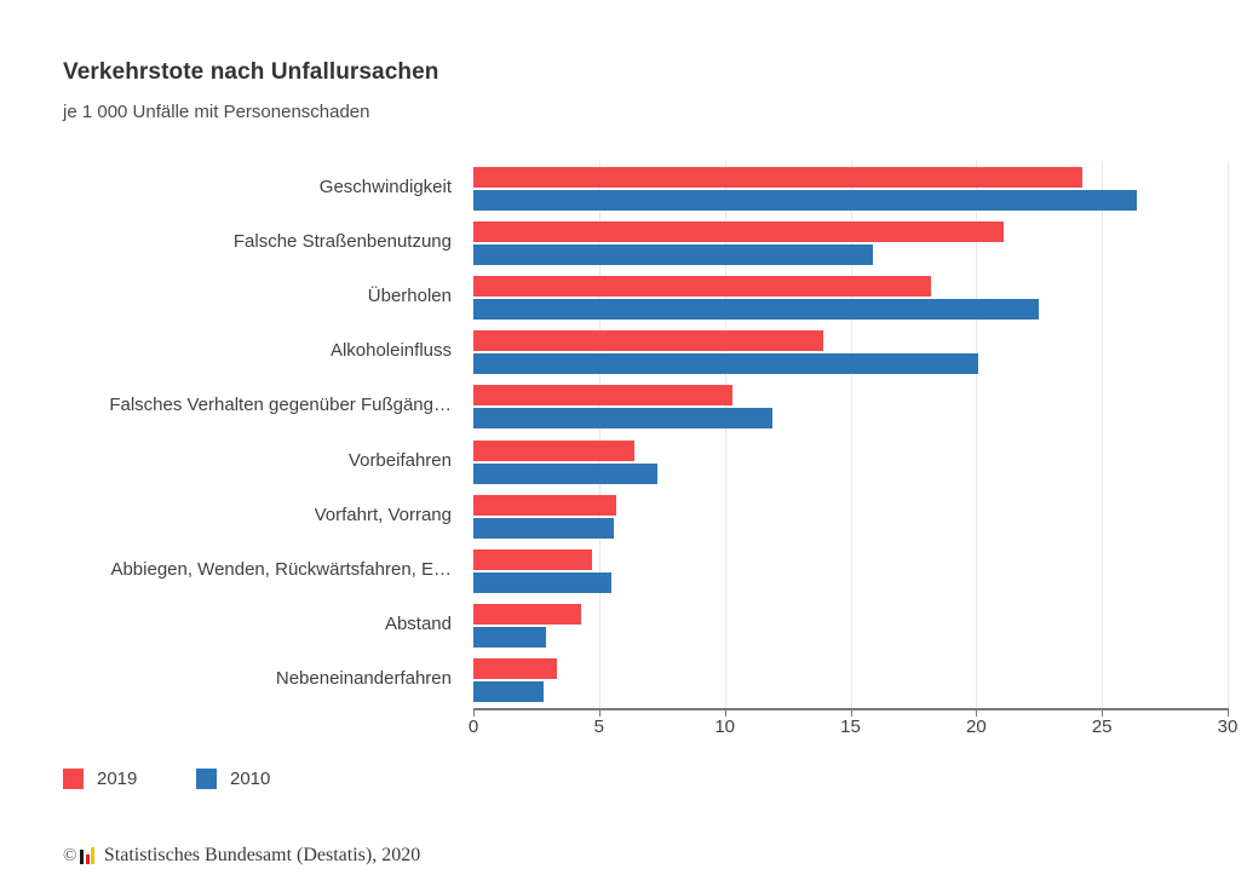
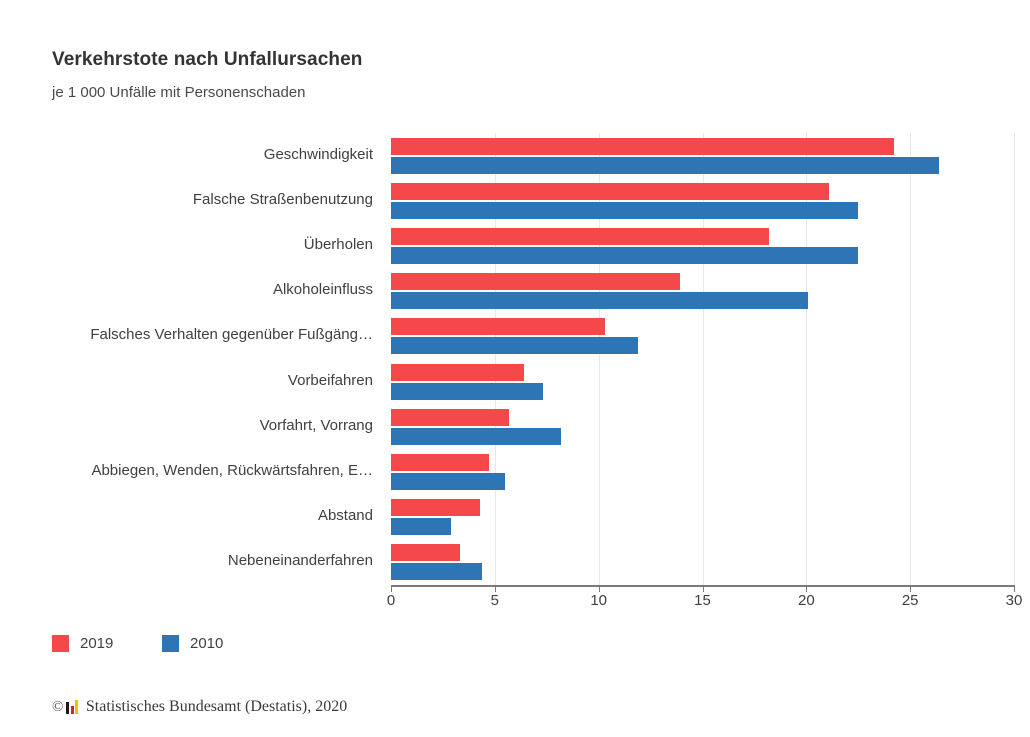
2010/Falsche Straßenbenutzung: 15.9 -> 22.5
2010/Vorfahrt, Vorrang: 5.6 -> 8.2
2010/Nebeneinanderfahren: 2.8 -> 4.4
